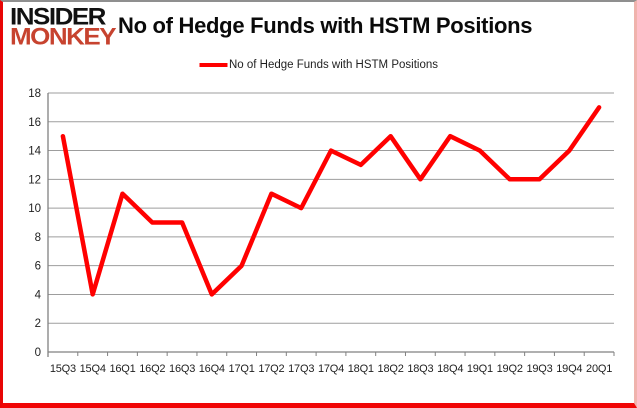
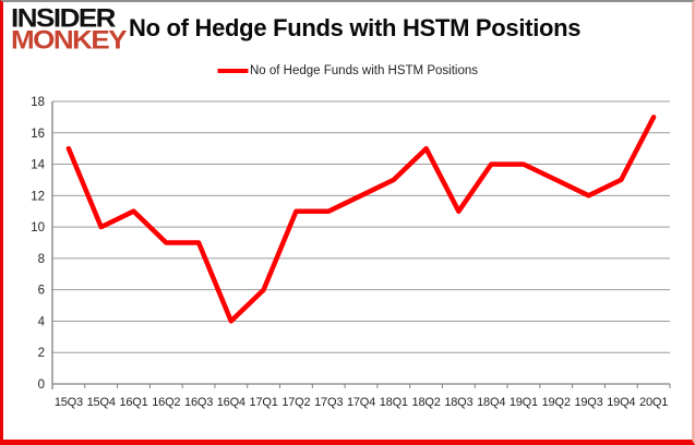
15Q4: 4 -> 10
17Q3: 10 -> 11
17Q4: 14 -> 12
18Q3: 12 -> 11
18Q4: 15 -> 14
19Q2: 12 -> 13
19Q4: 14 -> 13
